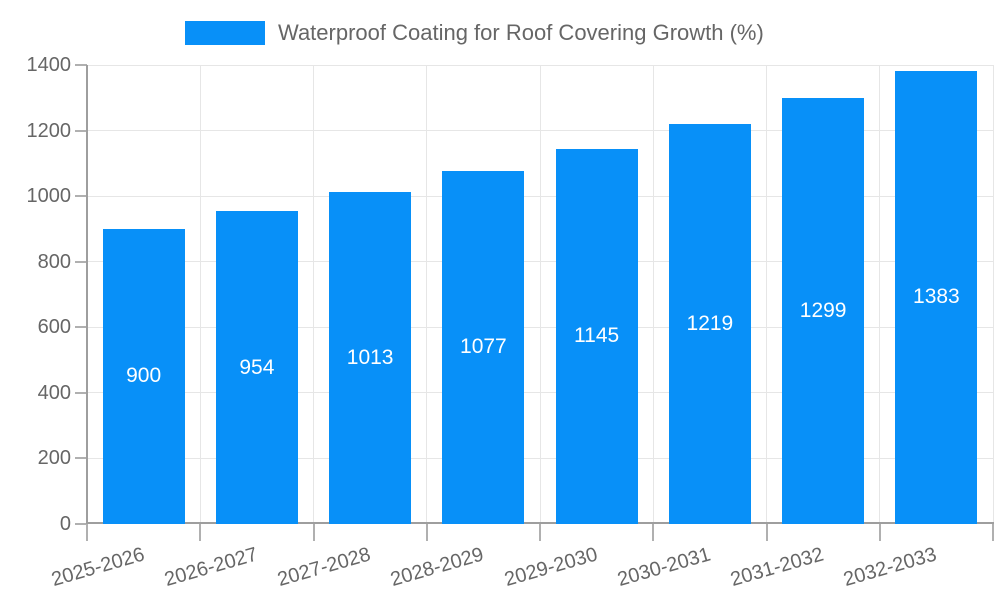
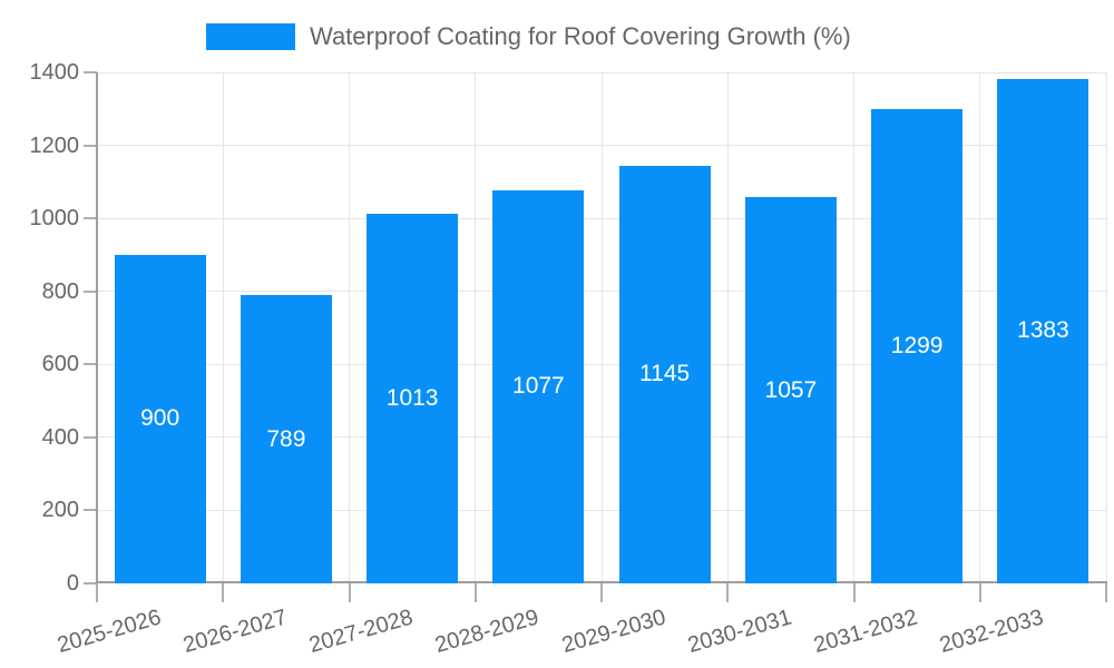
2026-2027: 954 -> 789
2030-2031: 1219 -> 1057
